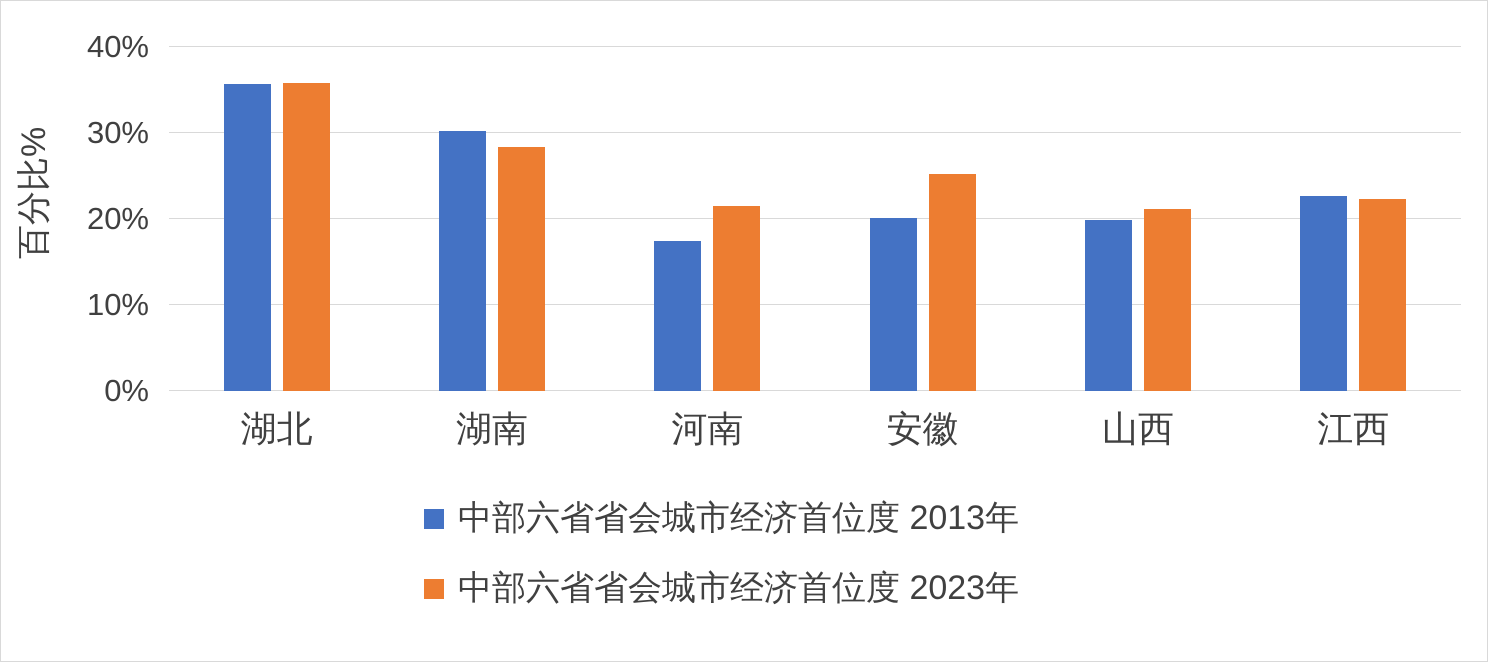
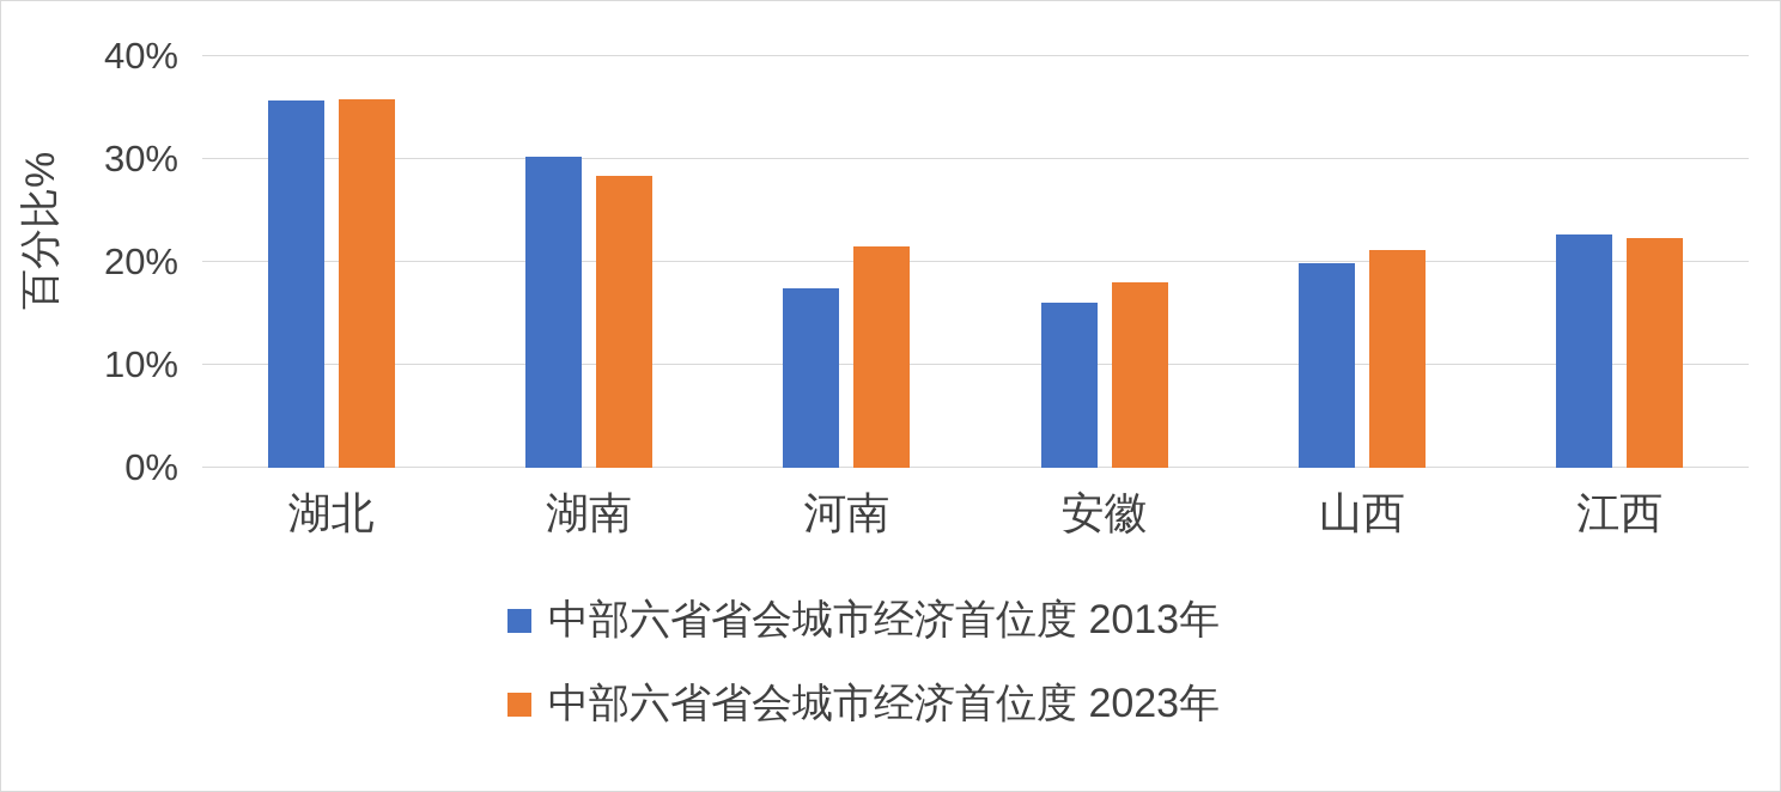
中部六省省会城市经济首位度 2013年/安徽: 20% -> 16%
中部六省省会城市经济首位度 2023年/安徽: 25% -> 18%
